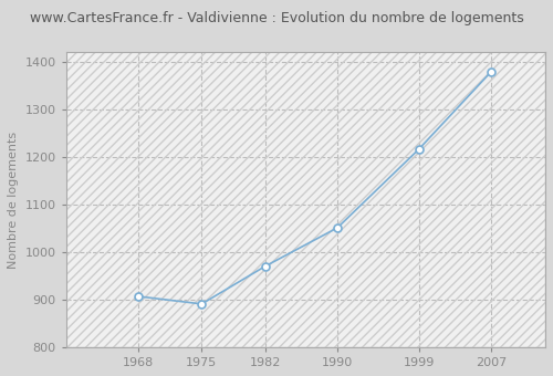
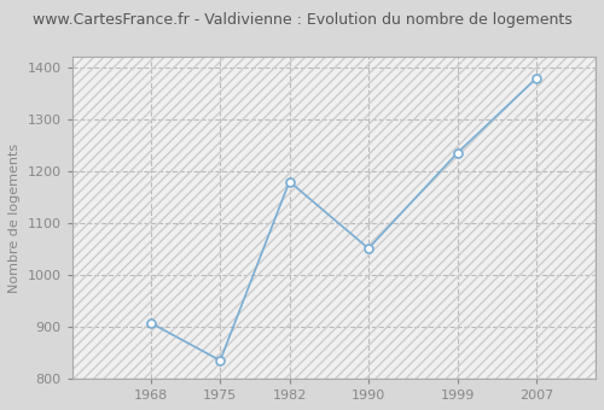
1975: 891 -> 835
1982: 970 -> 1180
1999: 1216 -> 1235
